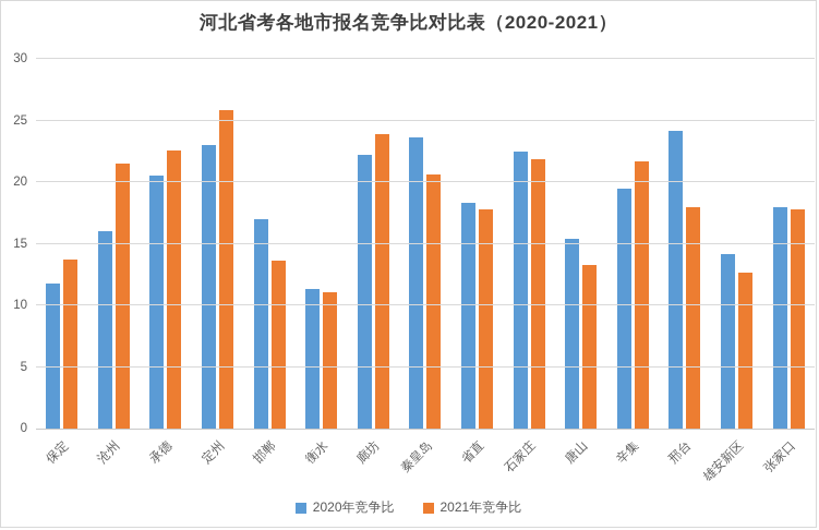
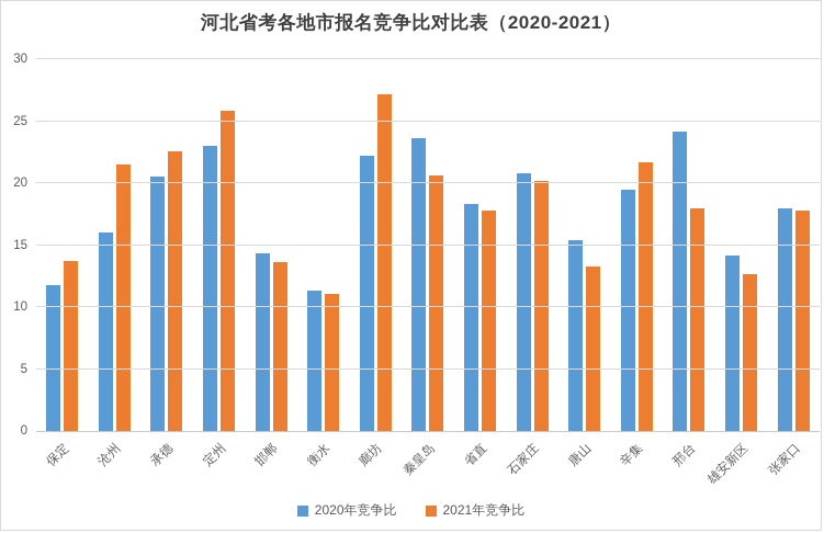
2020年竞争比/邯郸: 17.0 -> 14.3
2021年竞争比/廊坊: 23.9 -> 27.2
2020年竞争比/石家庄: 22.5 -> 20.8
2021年竞争比/石家庄: 21.9 -> 20.2
